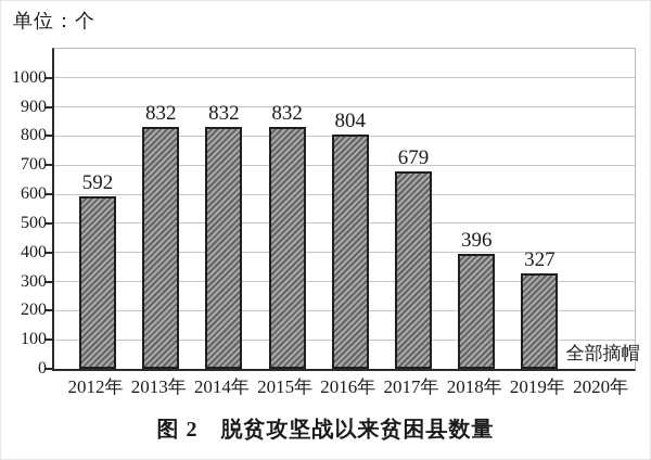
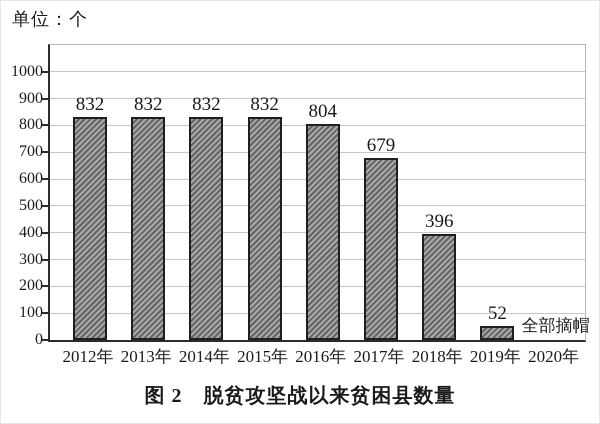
2012年: 592 -> 832
2019年: 327 -> 52
